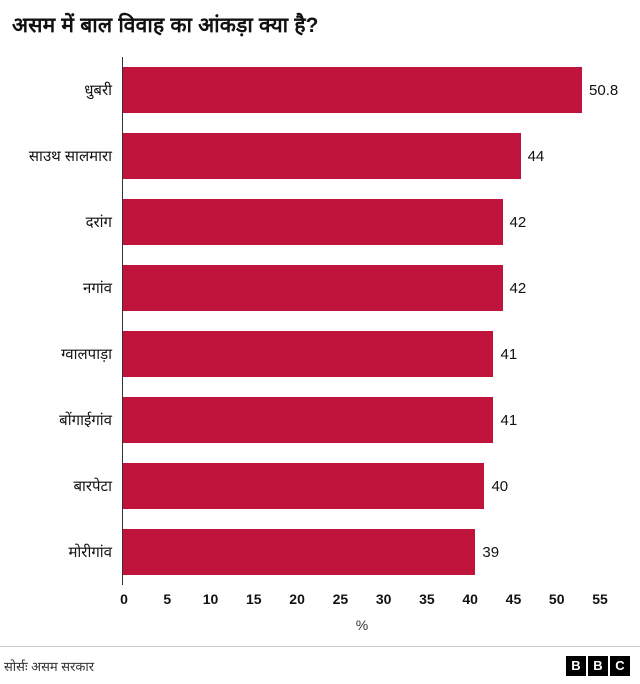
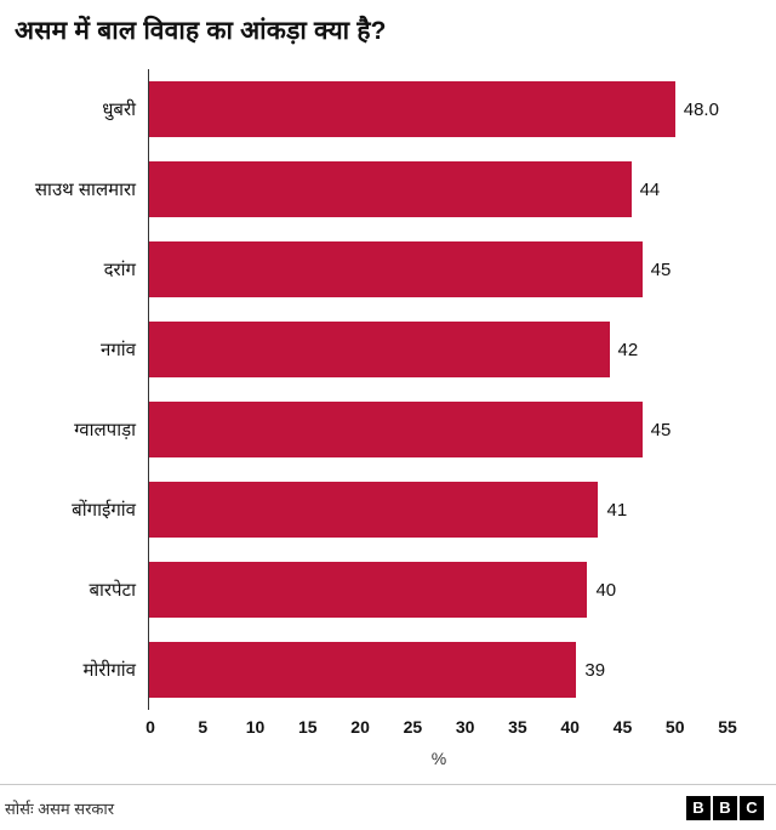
धुबरी: 50.8 -> 48.0
दरांग: 42 -> 45
ग्वालपाड़ा: 41 -> 45
